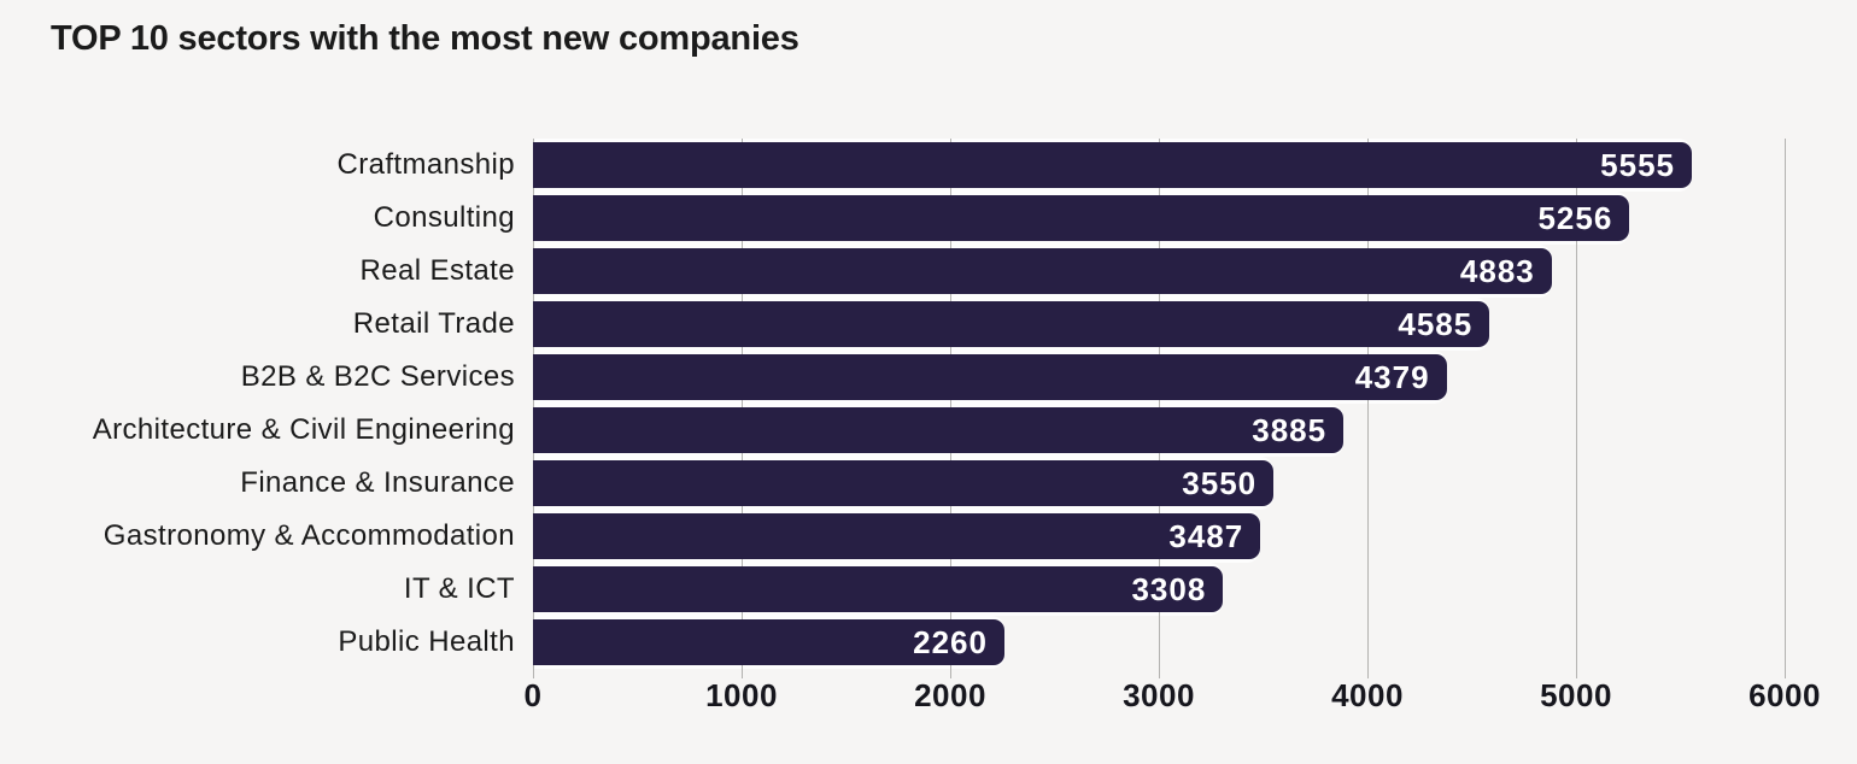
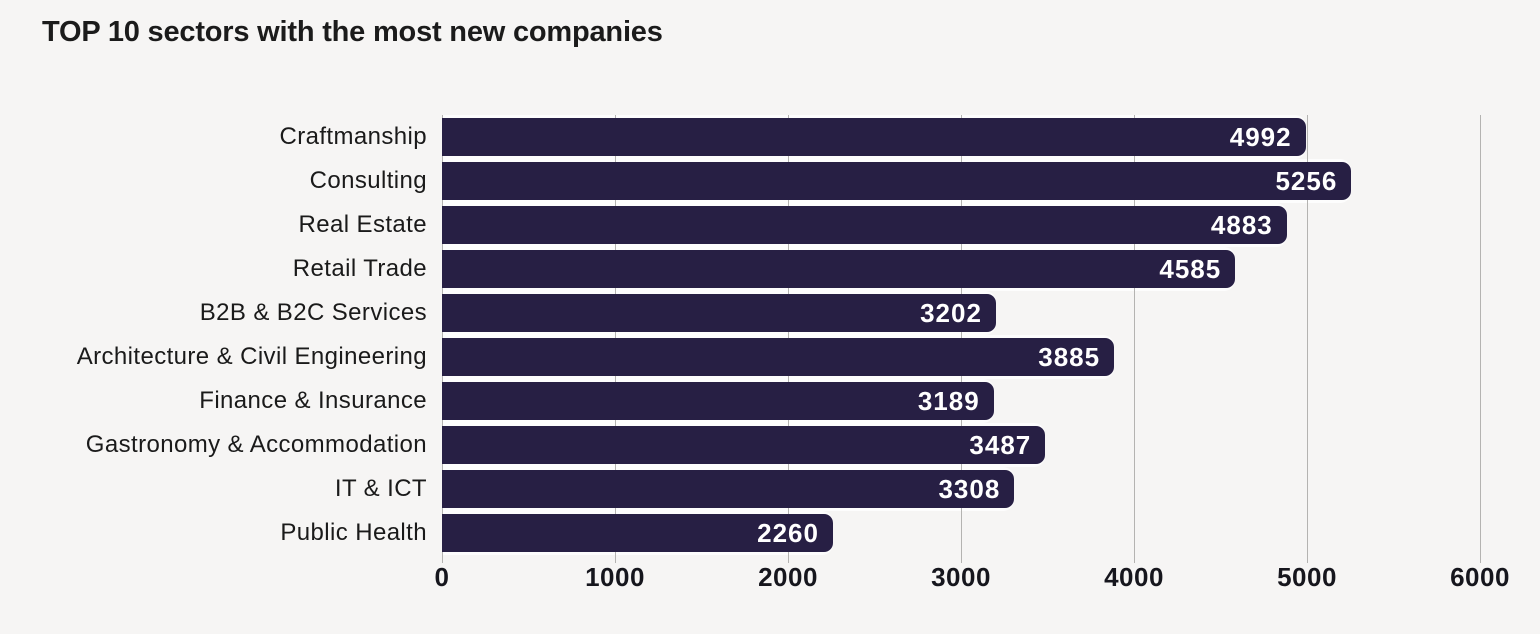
Craftmanship: 5555 -> 4992
B2B & B2C Services: 4379 -> 3202
Finance & Insurance: 3550 -> 3189
